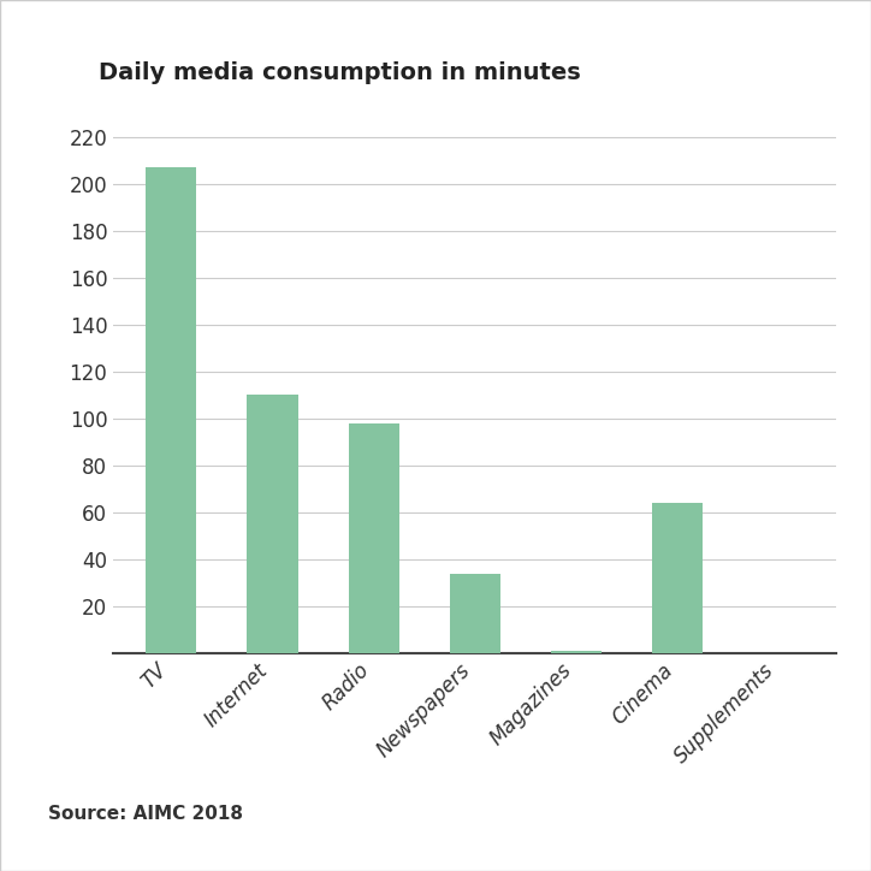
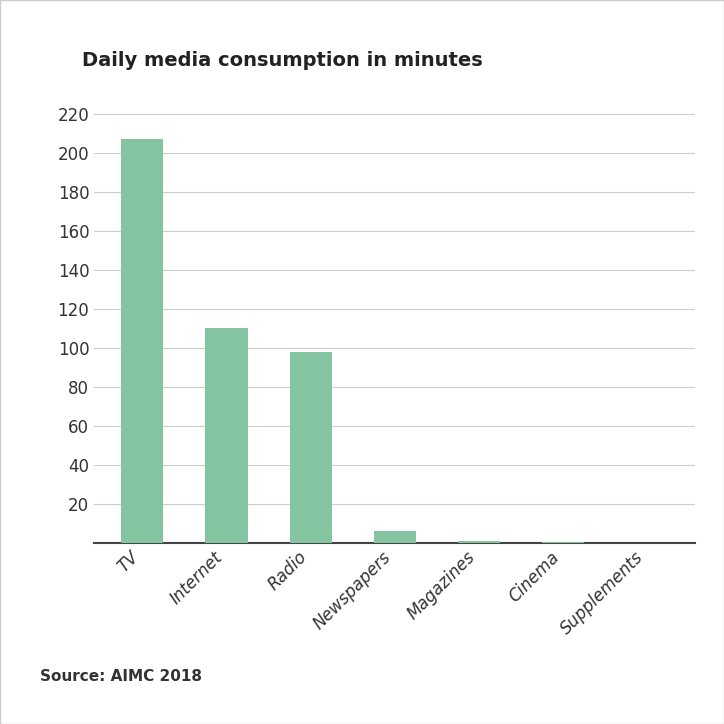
Newspapers: 34 -> 6
Cinema: 64 -> 0
